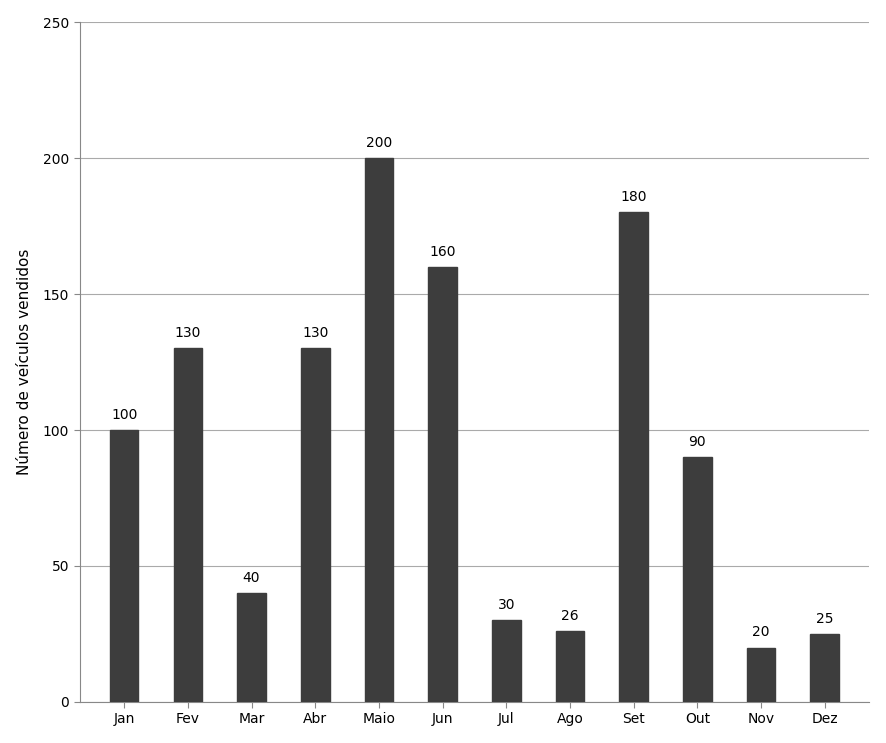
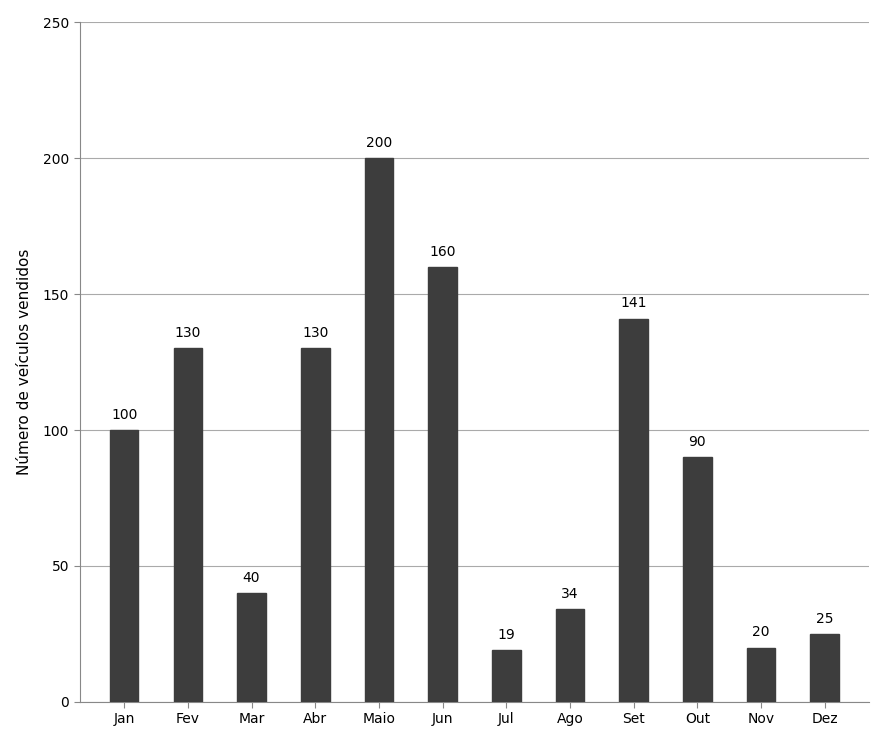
Jul: 30 -> 19
Ago: 26 -> 34
Set: 180 -> 141
